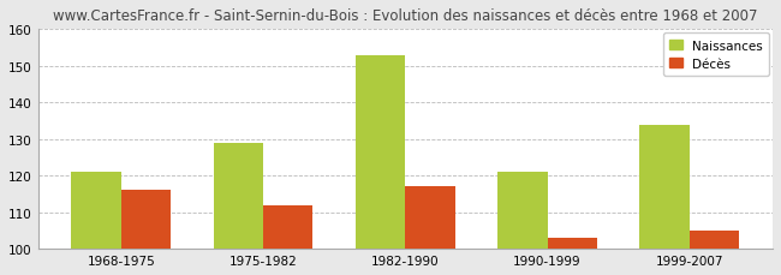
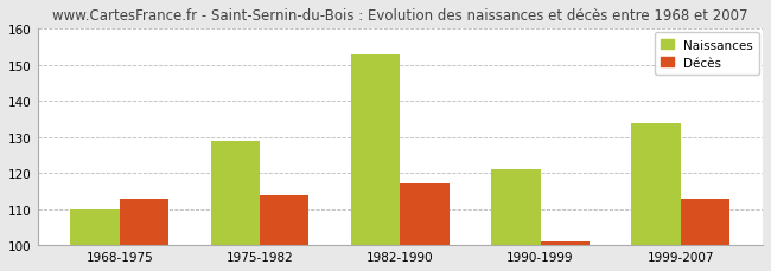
Naissances/1968-1975: 121 -> 110
Décès/1968-1975: 116 -> 113
Décès/1975-1982: 112 -> 114
Décès/1990-1999: 103 -> 101
Décès/1999-2007: 105 -> 113
